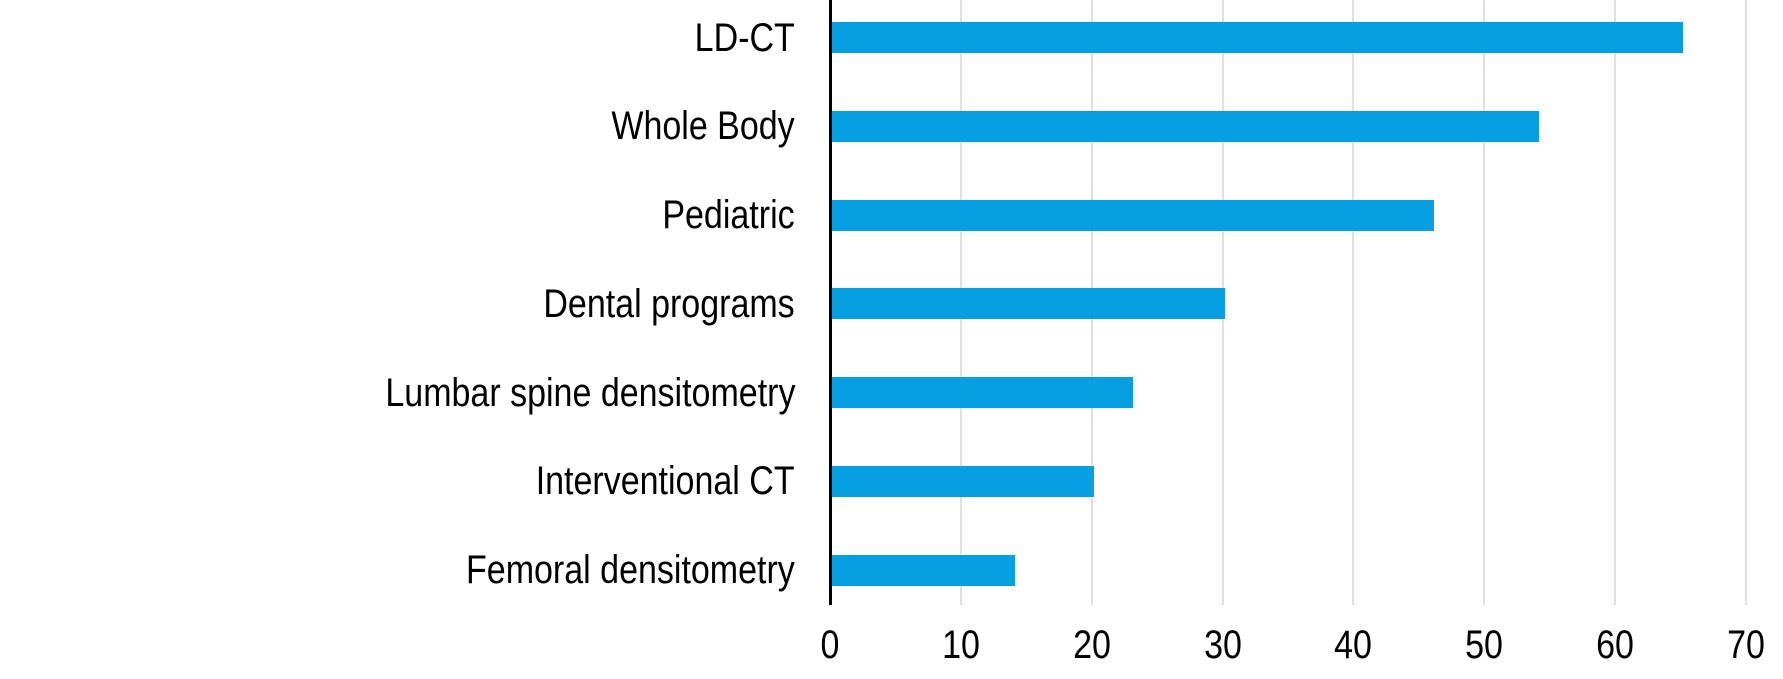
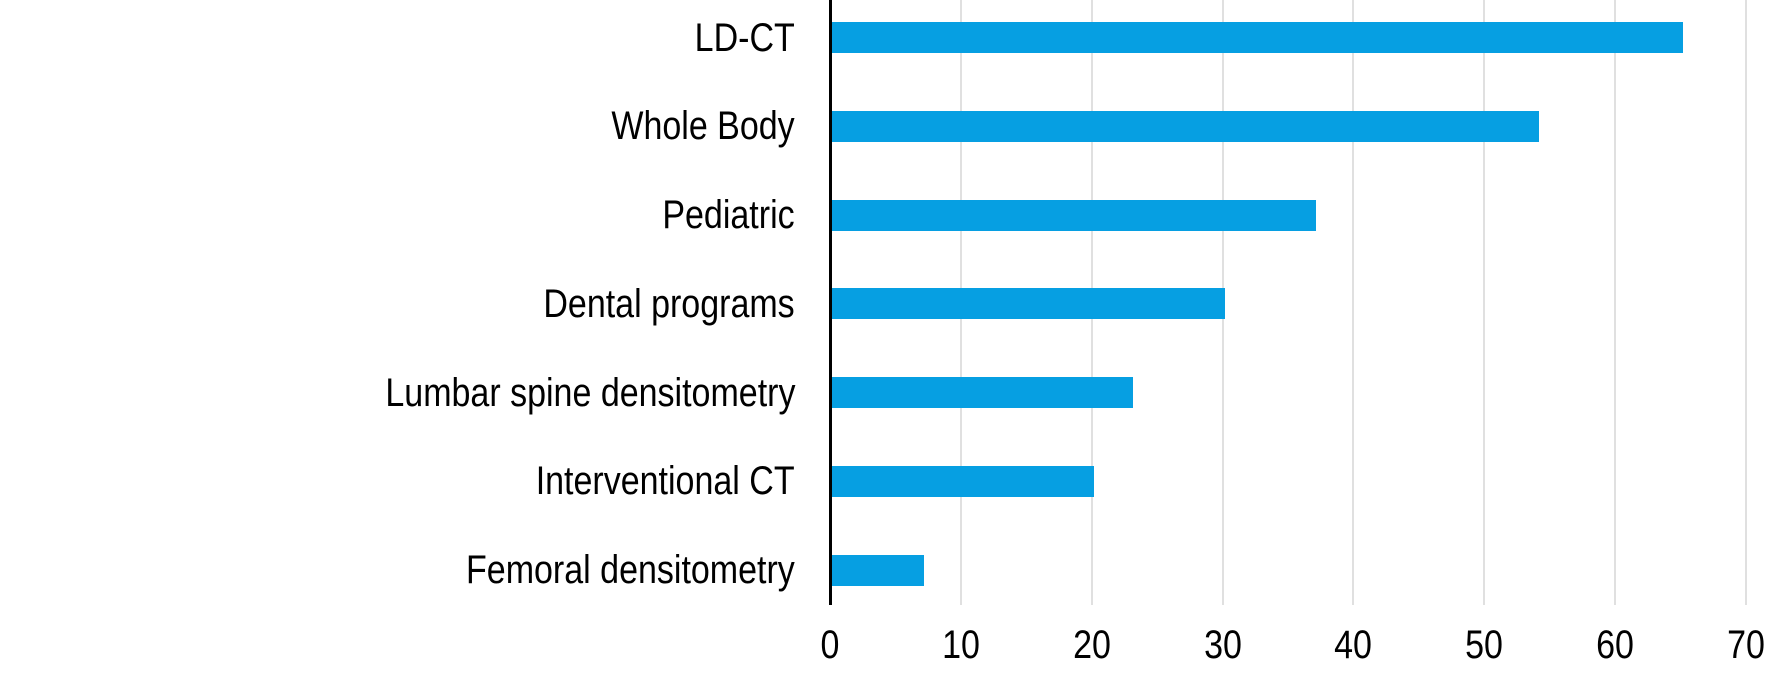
Pediatric: 46 -> 37
Femoral densitometry: 14 -> 7
